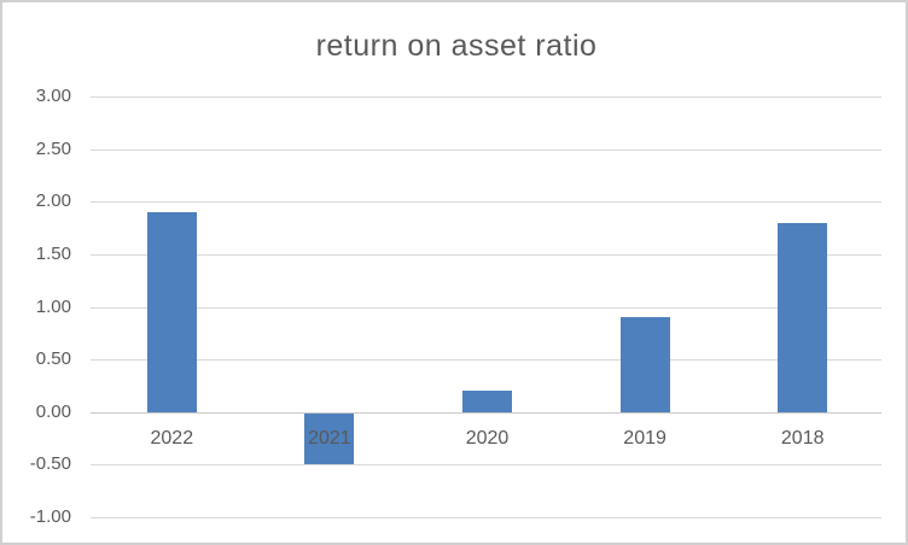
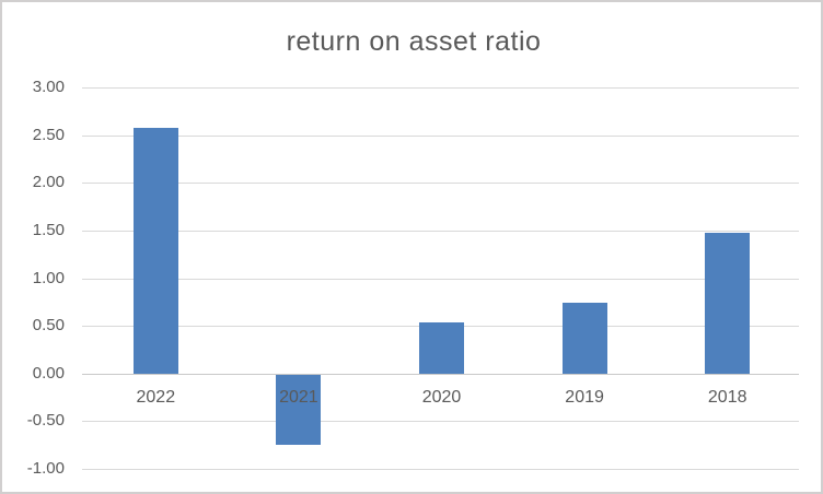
2022: 1.9 -> 2.6
2021: -0.5 -> -0.8
2020: 0.2 -> 0.5
2019: 0.9 -> 0.7
2018: 1.8 -> 1.5
